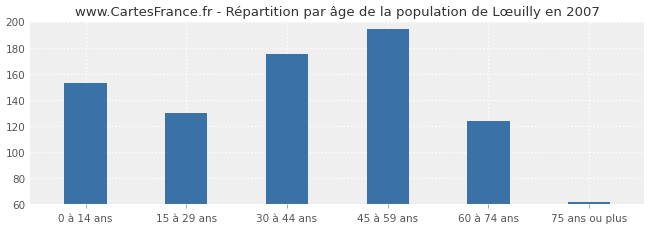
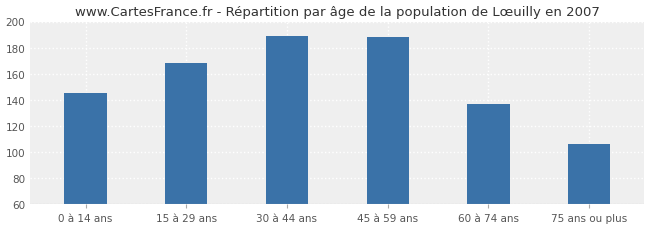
0 à 14 ans: 153 -> 145
15 à 29 ans: 130 -> 168
30 à 44 ans: 175 -> 189
45 à 59 ans: 194 -> 188
60 à 74 ans: 124 -> 137
75 ans ou plus: 62 -> 106
